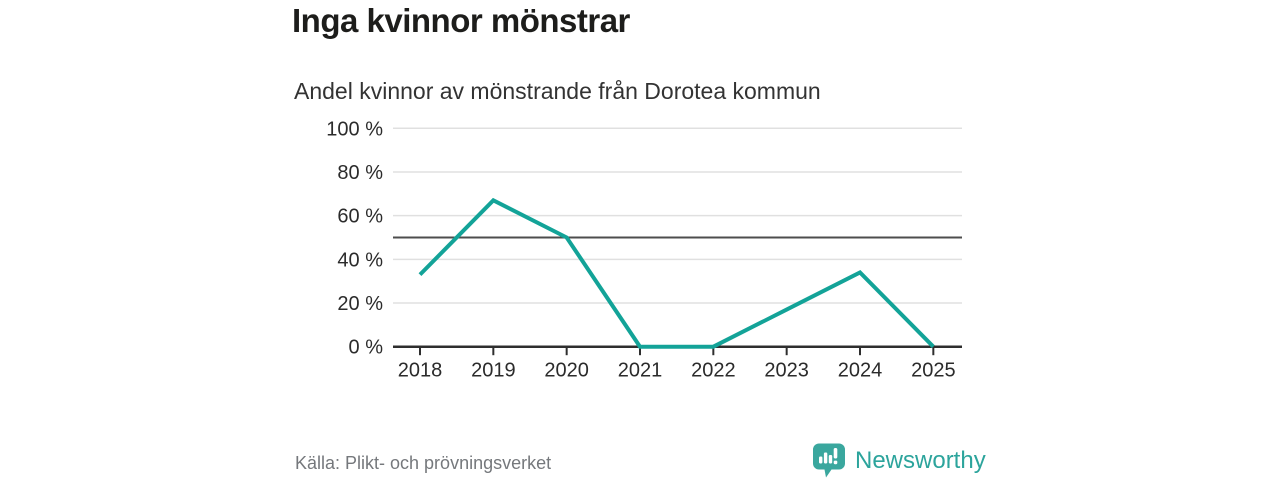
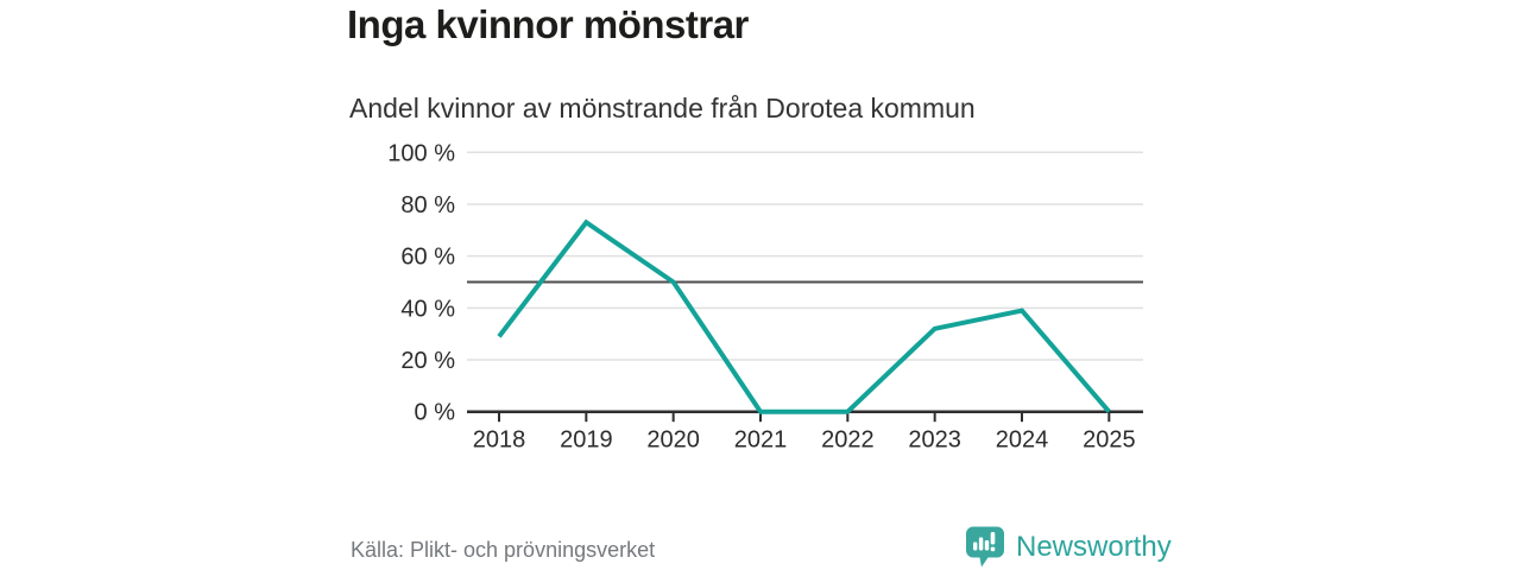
2018: 33% -> 29%
2019: 67% -> 73%
2023: 17% -> 32%
2024: 34% -> 39%
